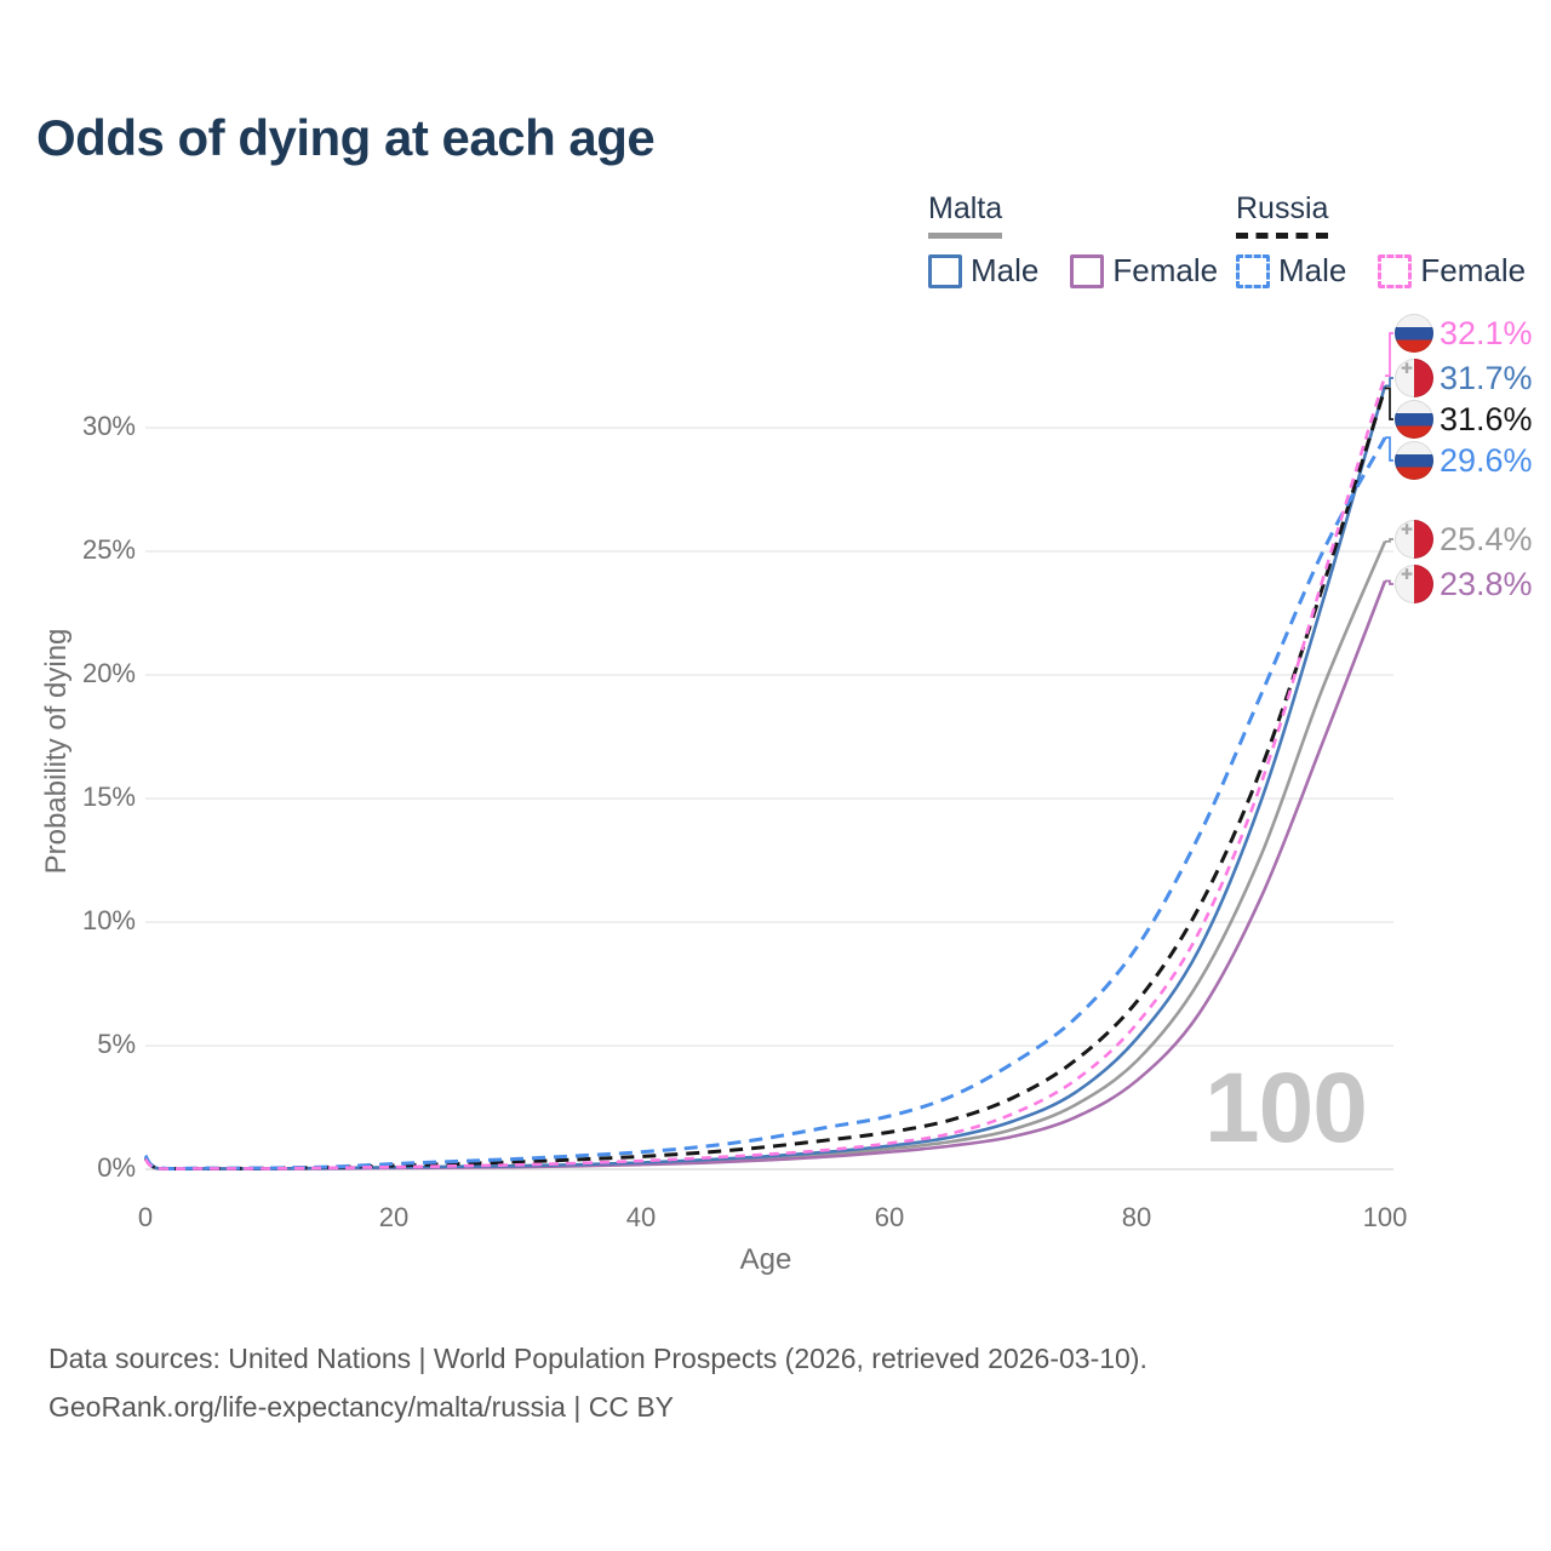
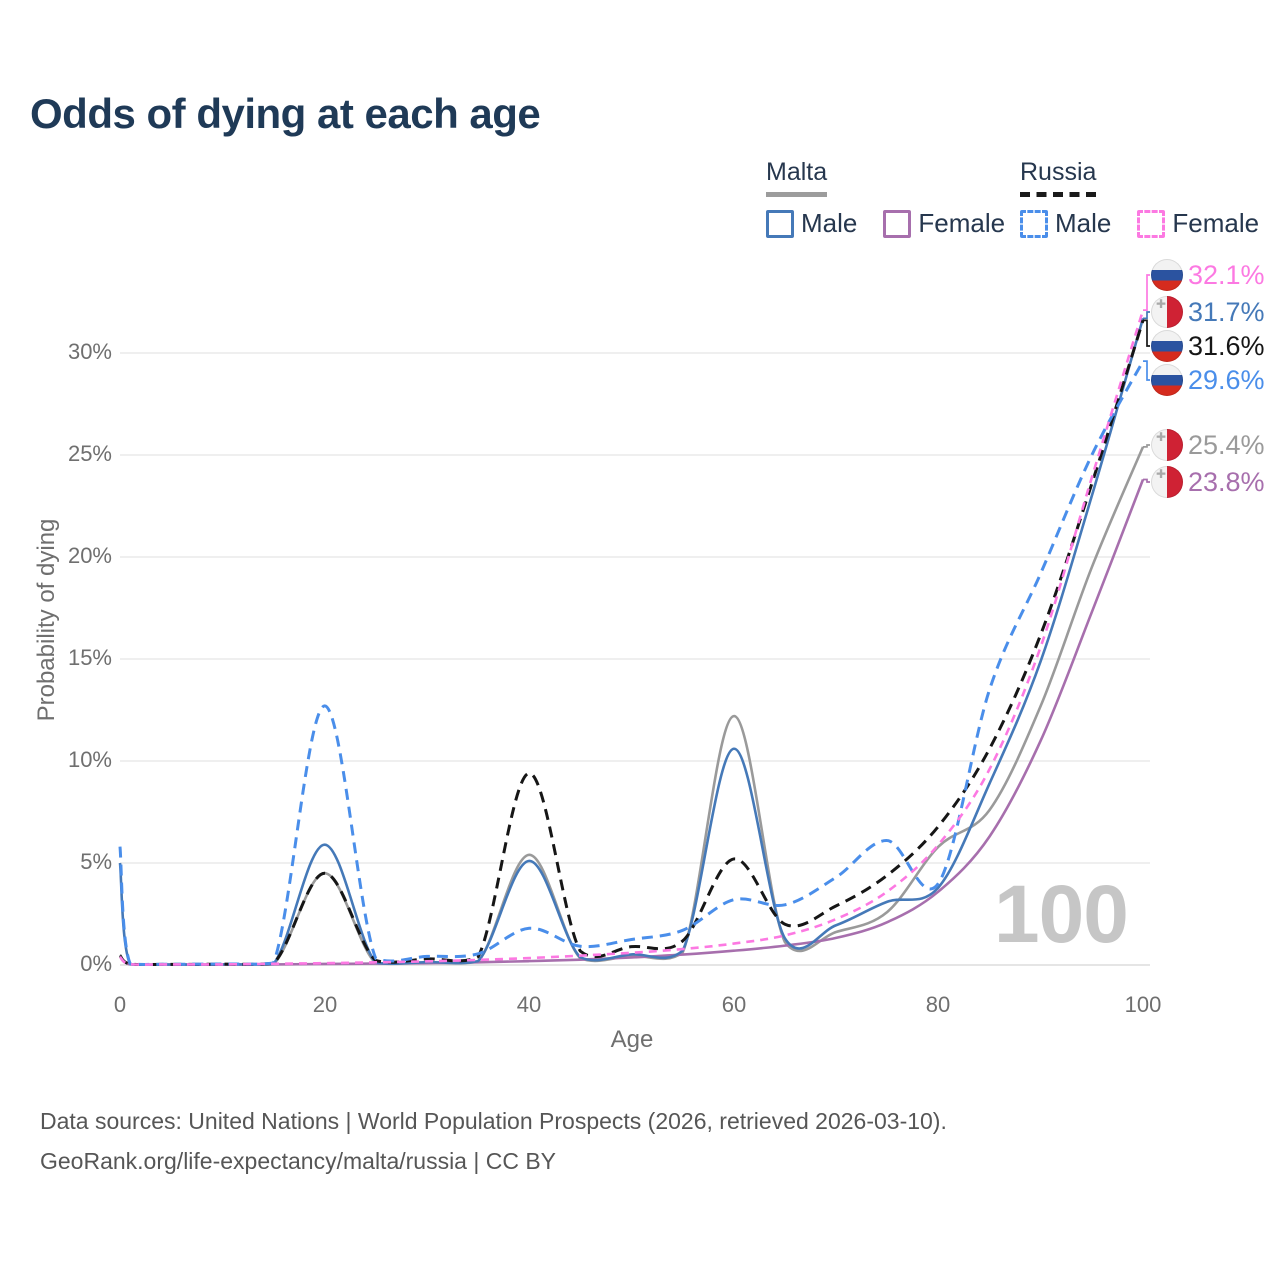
Malta Male/0: 0.6% -> 5.0%
Russia Male/0: 0.6% -> 5.8%
Malta/20: 0.1% -> 4.5%
Malta Male/20: 0.1% -> 5.9%
Russia/20: 0.1% -> 4.5%
Russia Male/20: 0.2% -> 12.7%
Malta/40: 0.2% -> 5.4%
Malta Male/40: 0.3% -> 5.1%
Russia/40: 0.5% -> 9.4%
Russia Male/40: 0.7% -> 1.8%
Malta/60: 0.8% -> 12.2%
Malta Male/60: 0.9% -> 10.6%
Russia/60: 1.5% -> 5.2%
Russia Male/60: 2.1% -> 3.2%
Malta/80: 4.4% -> 5.8%
Malta Male/80: 5.3% -> 3.8%
Russia Male/80: 9.0% -> 4.0%
